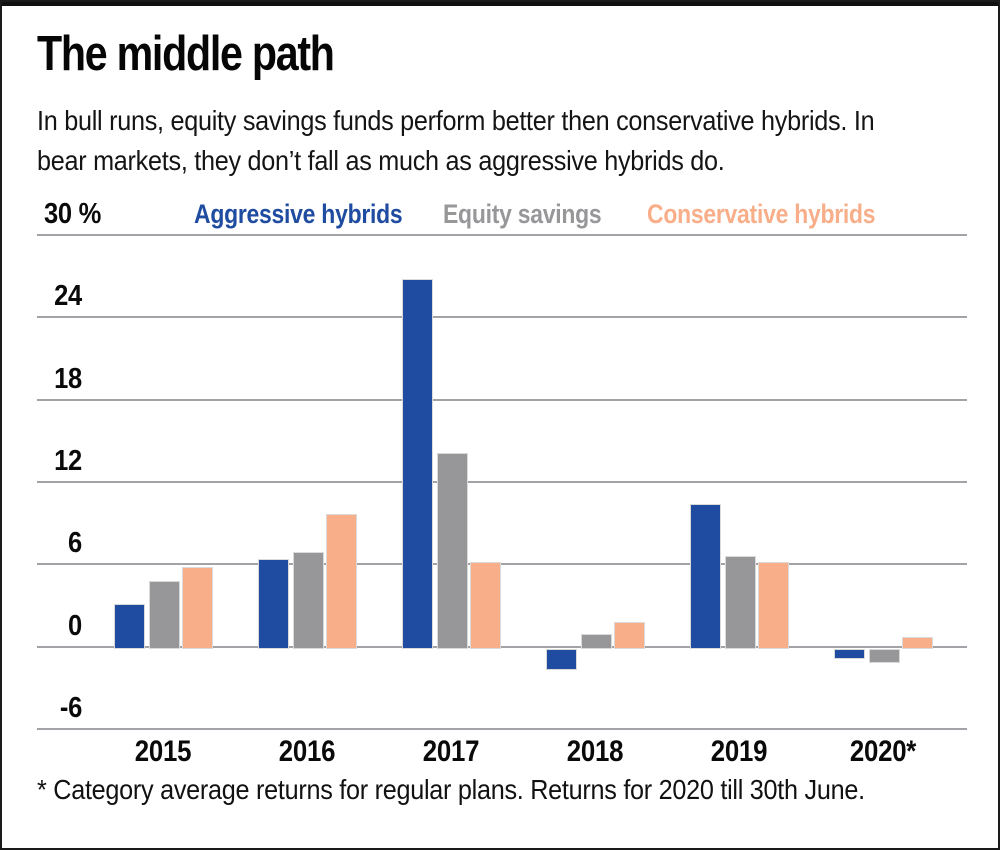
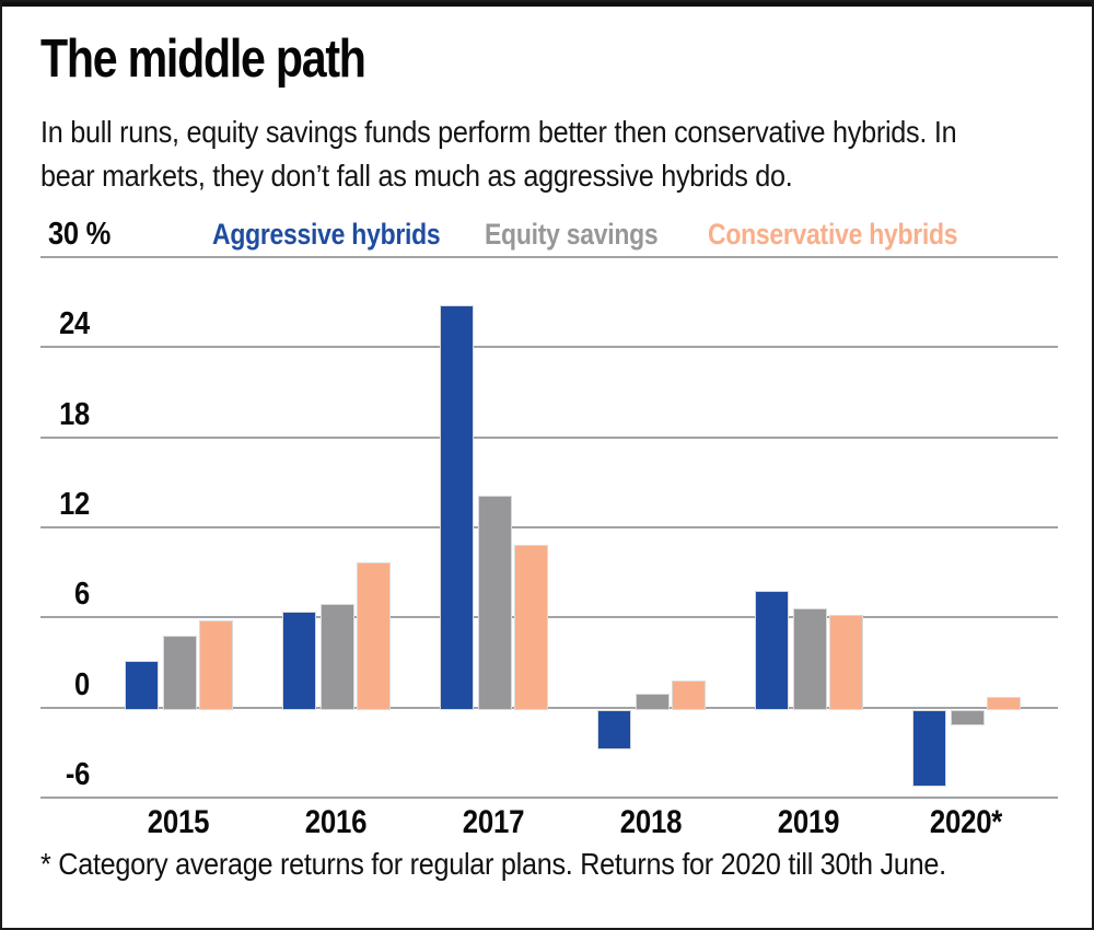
Conservative hybrids/2017: 6.2 -> 10.8
Aggressive hybrids/2018: -1.7 -> -2.8
Aggressive hybrids/2019: 10.4 -> 7.8
Aggressive hybrids/2020*: -0.9 -> -5.3
